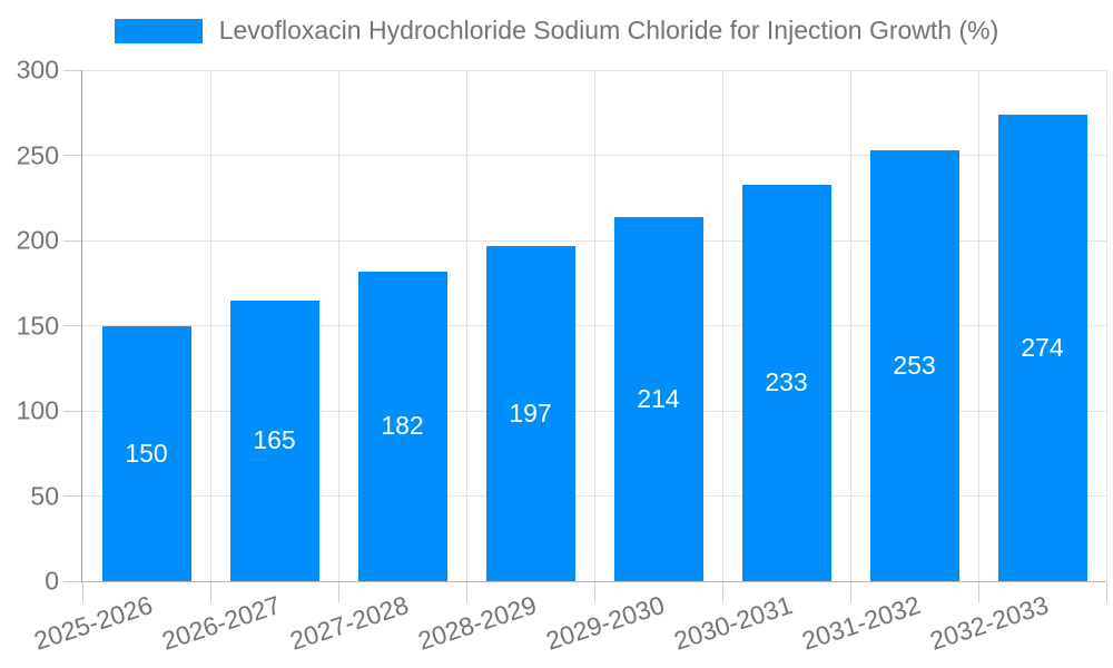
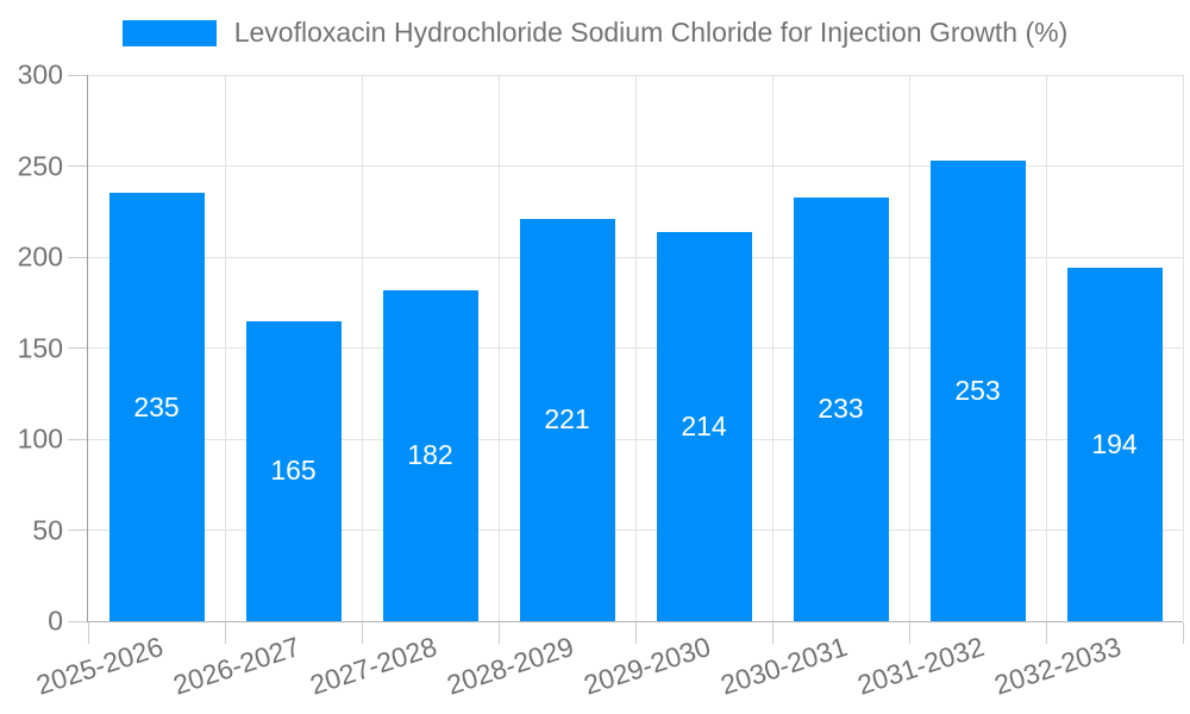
2025-2026: 150 -> 235
2028-2029: 197 -> 221
2032-2033: 274 -> 194
